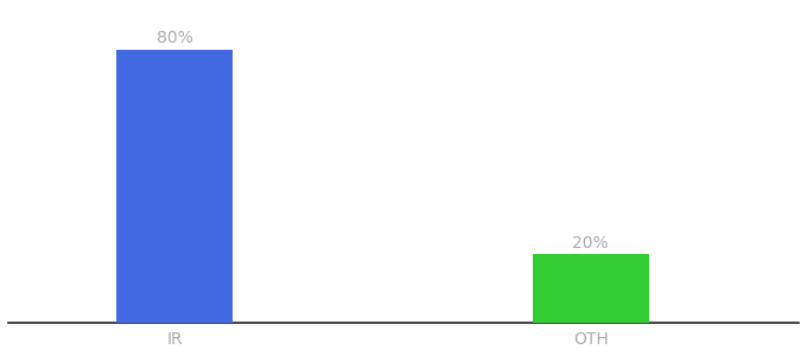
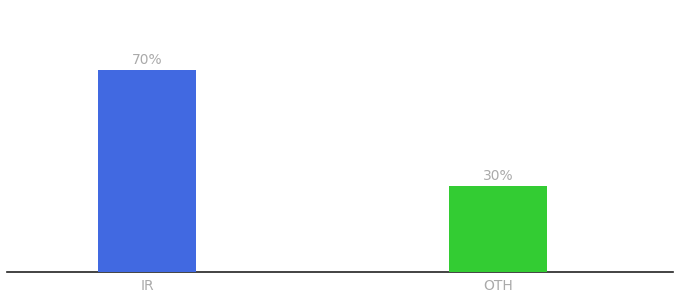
IR: 80% -> 70%
OTH: 20% -> 30%
